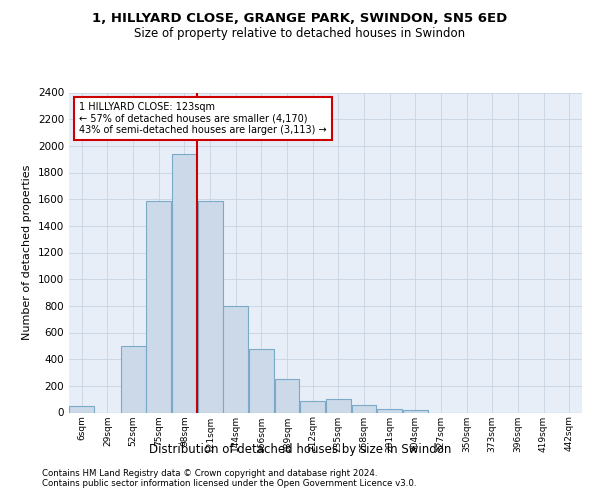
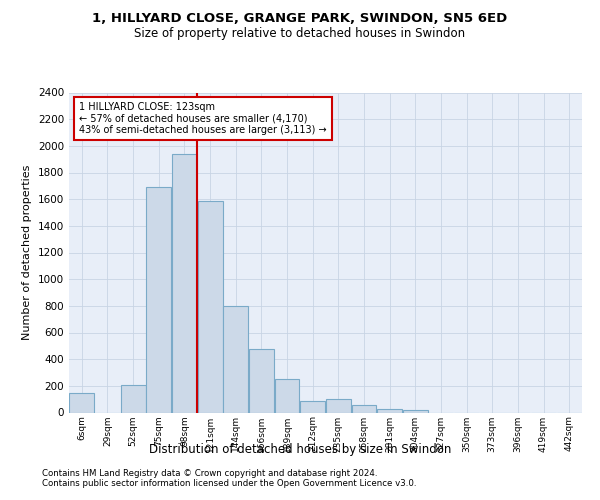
6sqm: 50 -> 150
52sqm: 500 -> 210
75sqm: 1590 -> 1690
